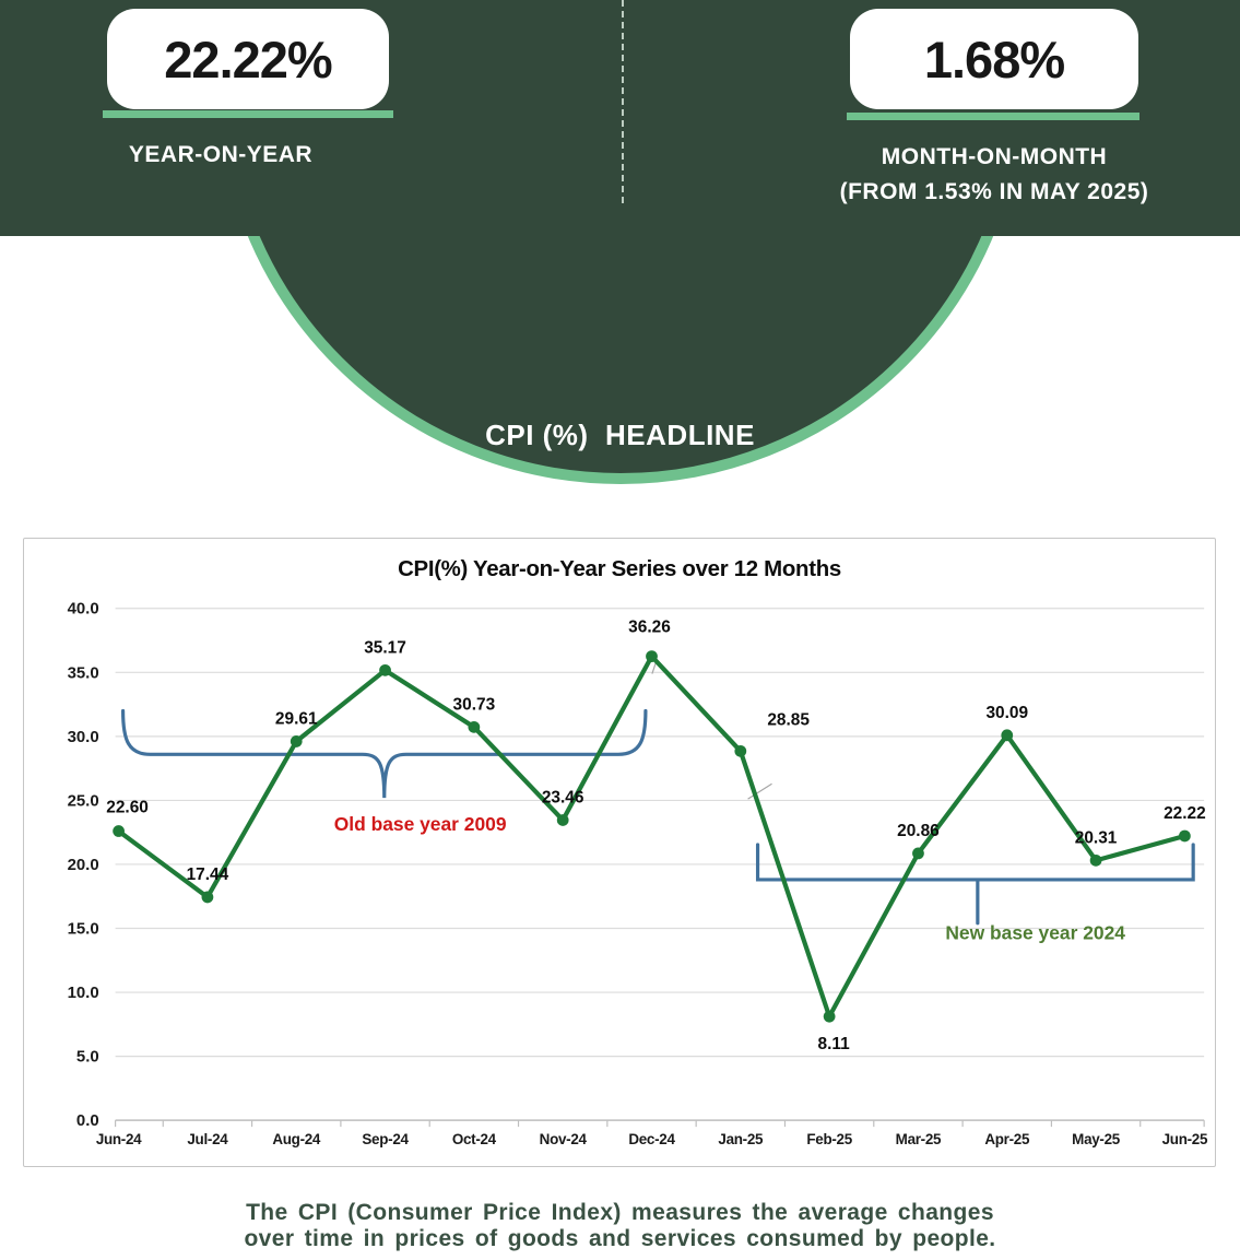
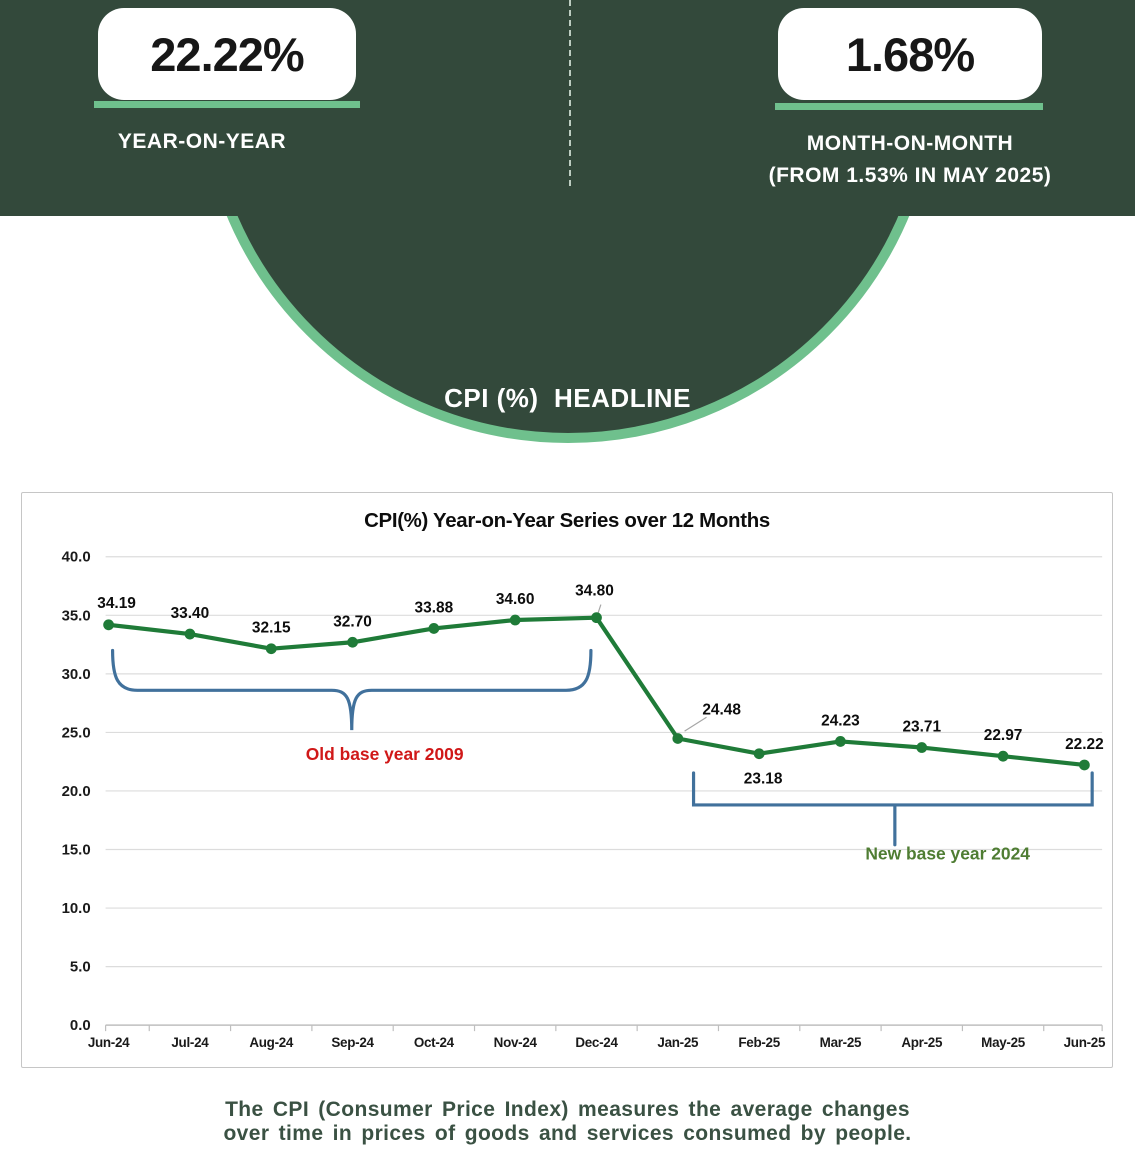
Jun-24: 22.60 -> 34.19
Jul-24: 17.44 -> 33.40
Aug-24: 29.61 -> 32.15
Sep-24: 35.17 -> 32.70
Oct-24: 30.73 -> 33.88
Nov-24: 23.46 -> 34.60
Dec-24: 36.26 -> 34.80
Jan-25: 28.85 -> 24.48
Feb-25: 8.11 -> 23.18
Mar-25: 20.86 -> 24.23
Apr-25: 30.09 -> 23.71
May-25: 20.31 -> 22.97
